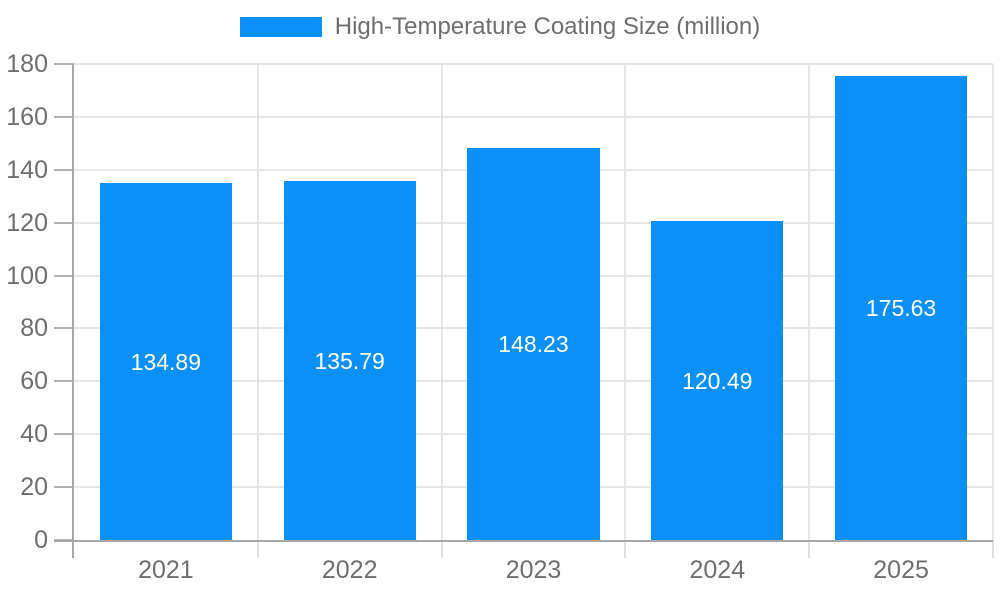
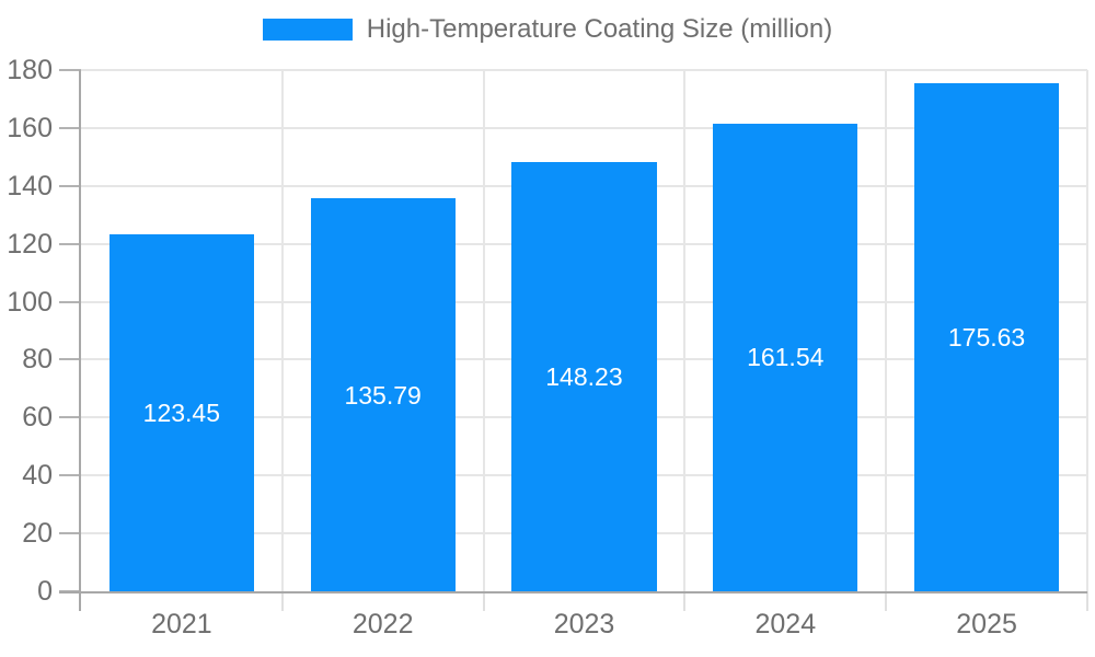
2021: 134.89 -> 123.45
2024: 120.49 -> 161.54
